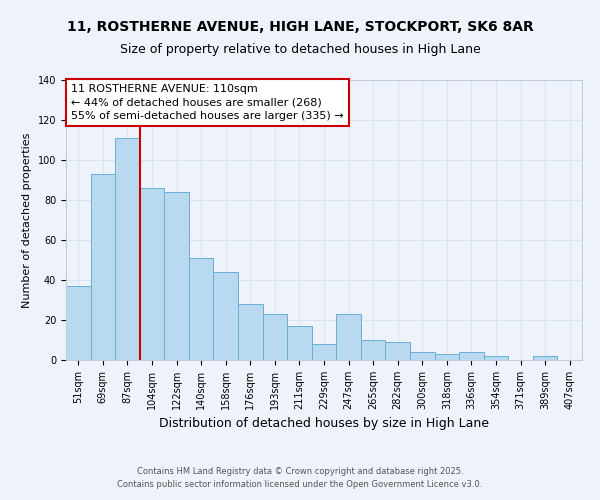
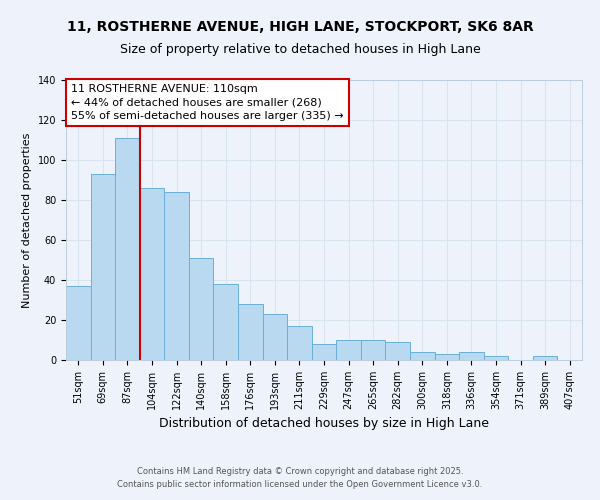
158sqm: 44 -> 38
247sqm: 23 -> 10
